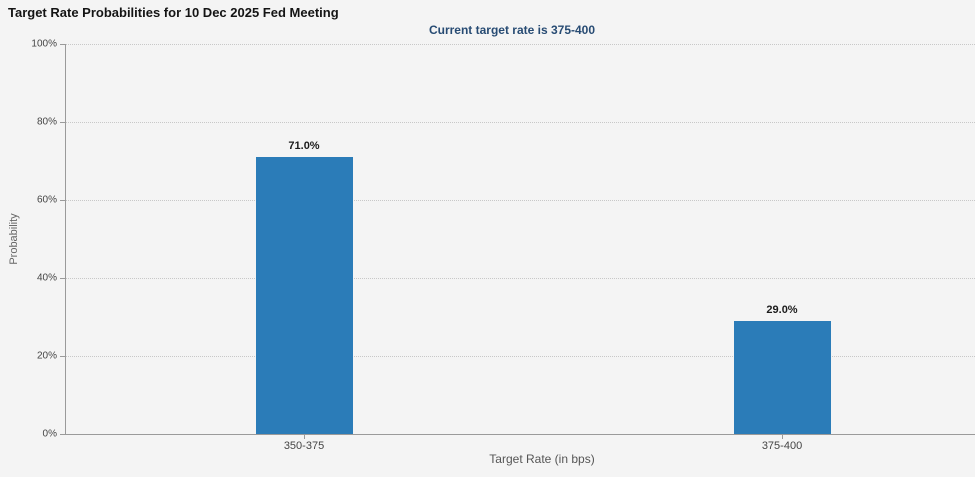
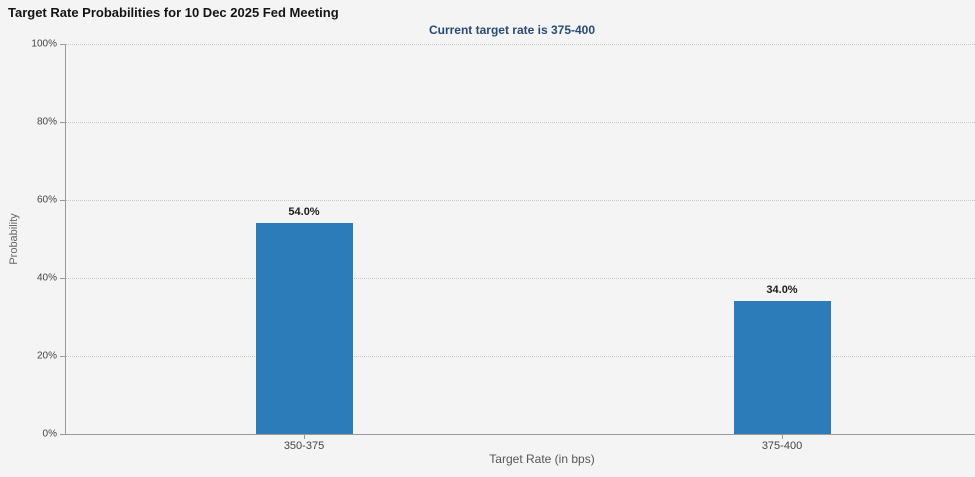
350-375: 71.0% -> 54.0%
375-400: 29.0% -> 34.0%
